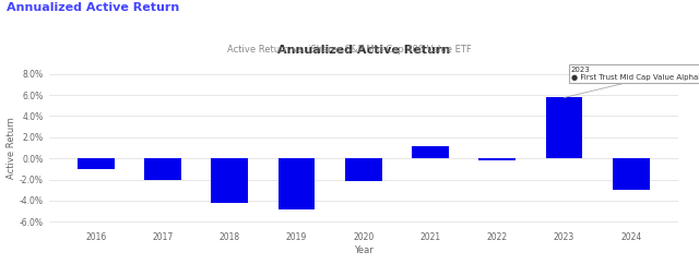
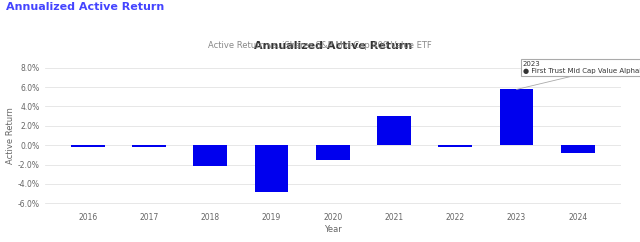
2016: -1.0% -> -0.2%
2017: -2.0% -> -0.2%
2018: -4.2% -> -2.2%
2020: -2.2% -> -1.5%
2021: 1.2% -> 3.0%
2024: -3.0% -> -0.8%
